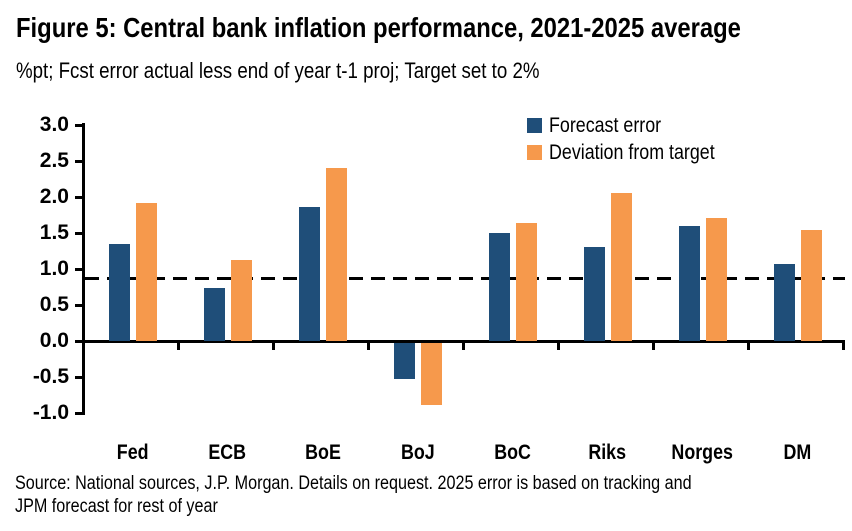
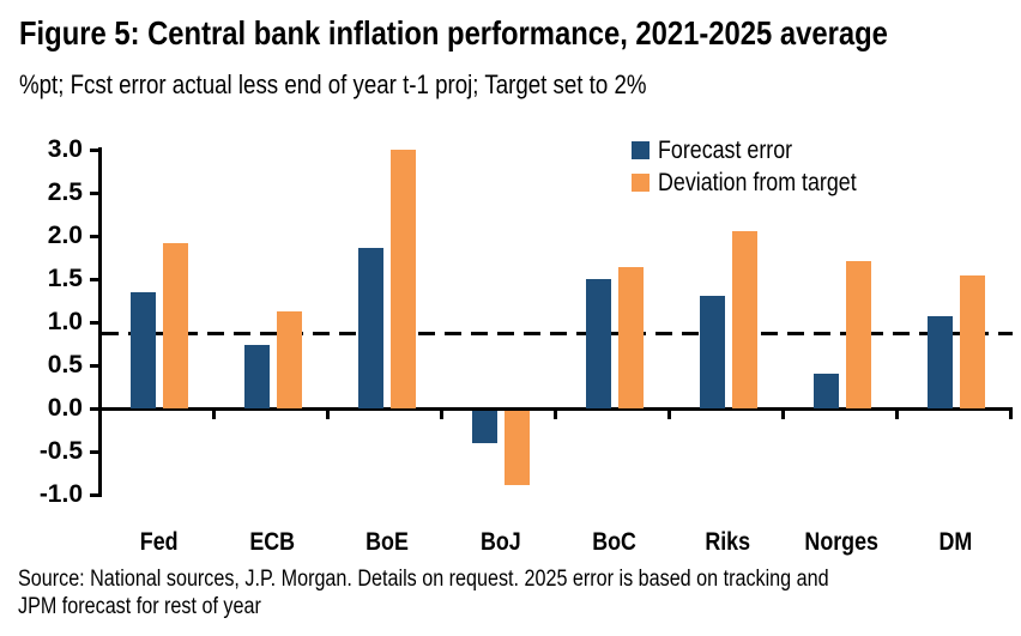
Deviation from target/BoE: 2.4 -> 3.0
Forecast error/BoJ: -0.5 -> -0.4
Forecast error/Norges: 1.6 -> 0.4
